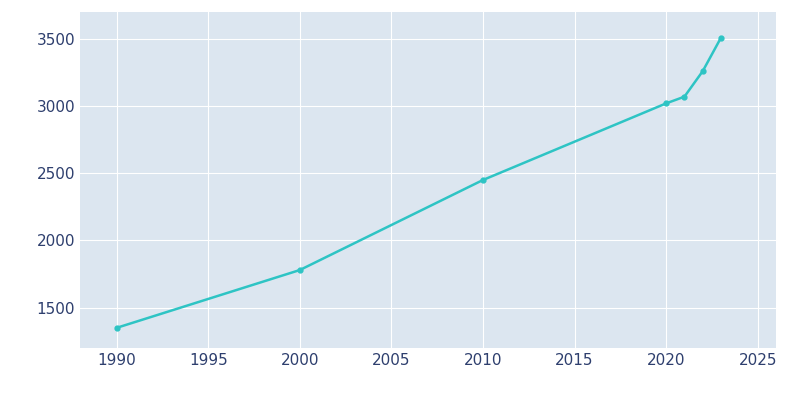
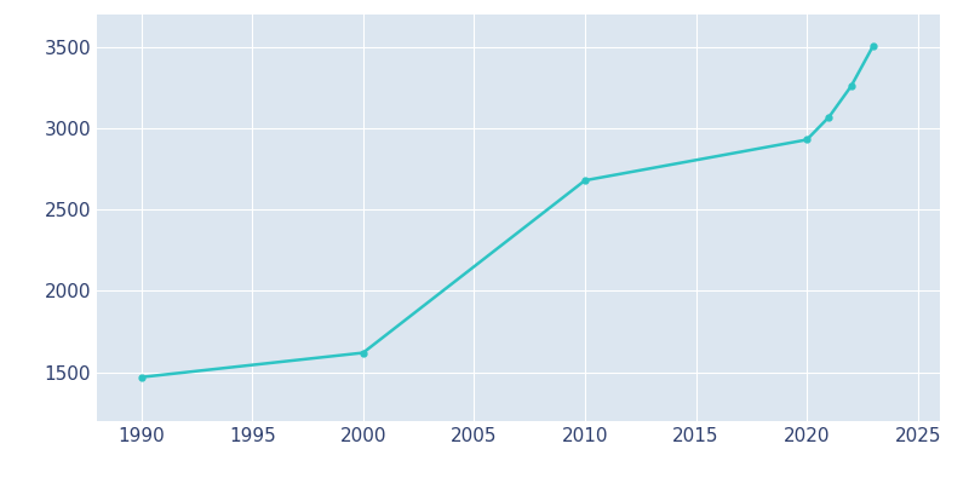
1990: 1350 -> 1470
2000: 1780 -> 1620
2010: 2450 -> 2680
2020: 3020 -> 2930
